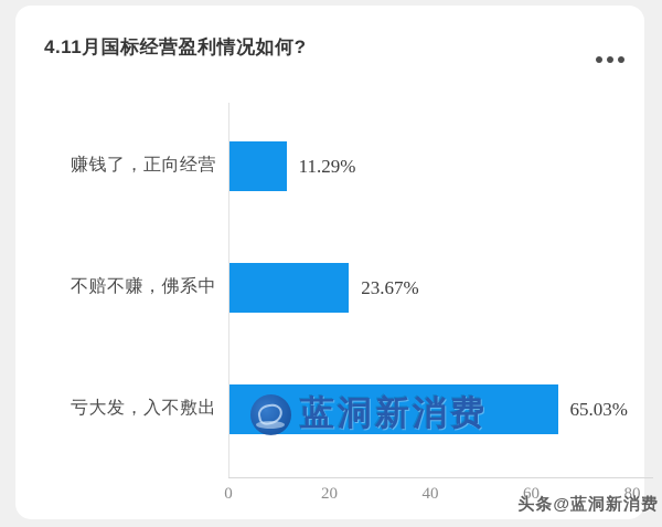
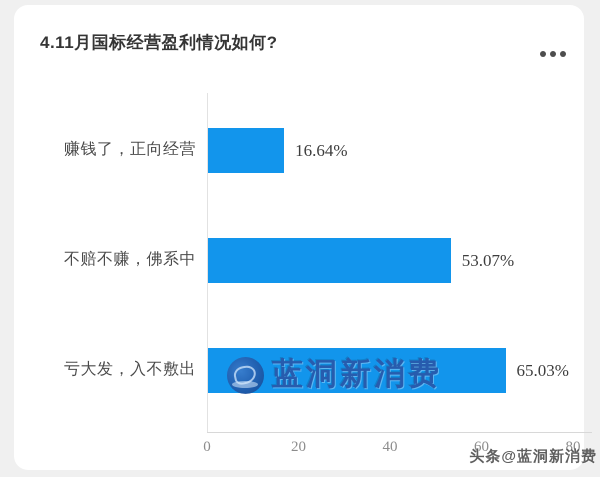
赚钱了，正向经营: 11.29% -> 16.64%
不赔不赚，佛系中: 23.67% -> 53.07%
